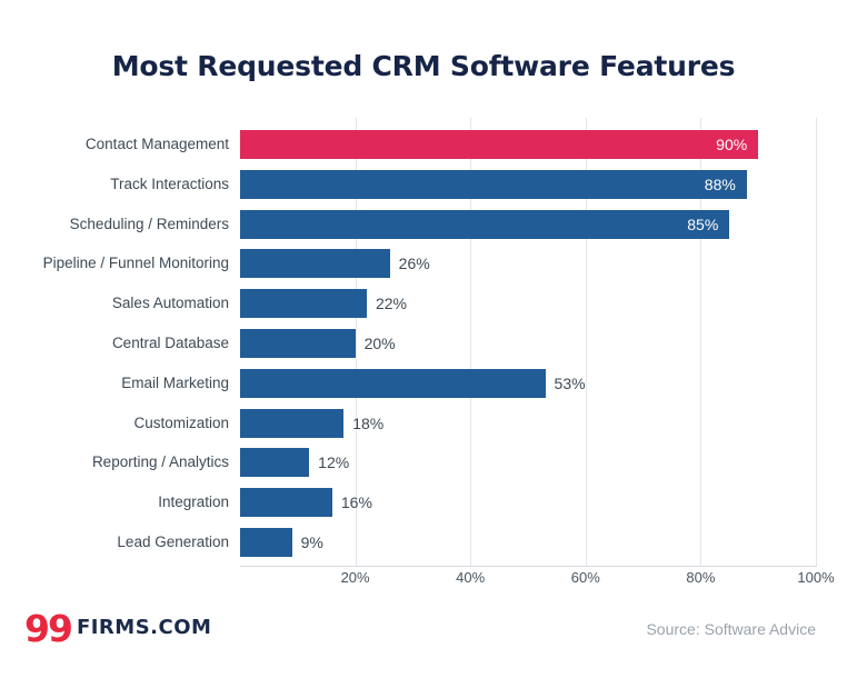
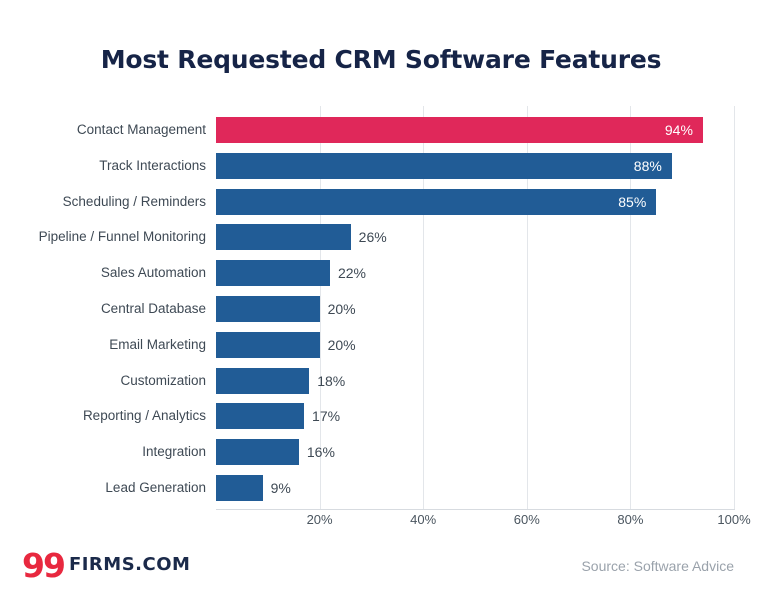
Contact Management: 90% -> 94%
Email Marketing: 53% -> 20%
Reporting / Analytics: 12% -> 17%
